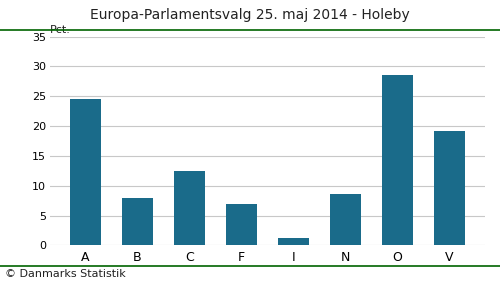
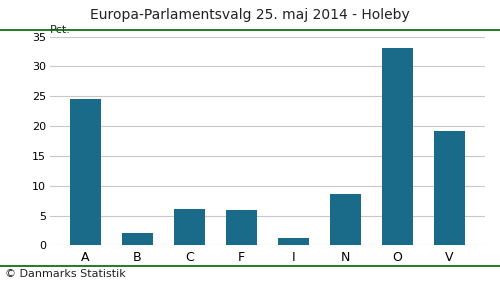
B: 8.0 -> 2.0
C: 12.4 -> 6.1
F: 7.0 -> 5.9
O: 28.6 -> 33.1
